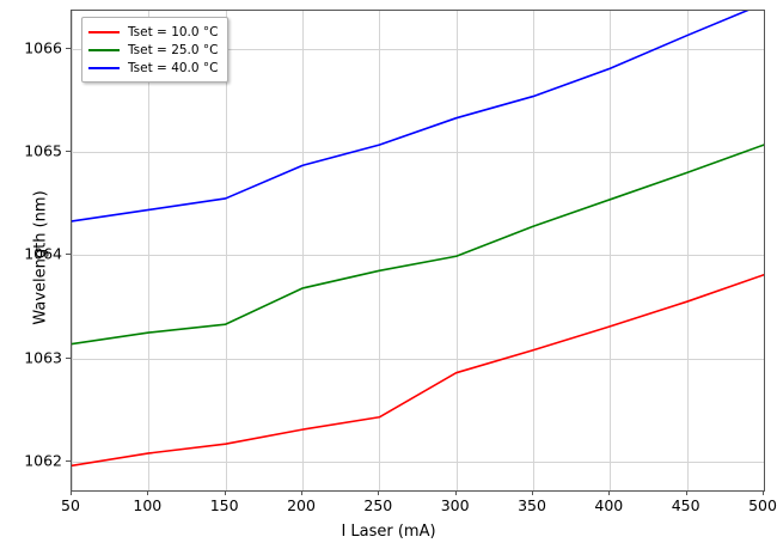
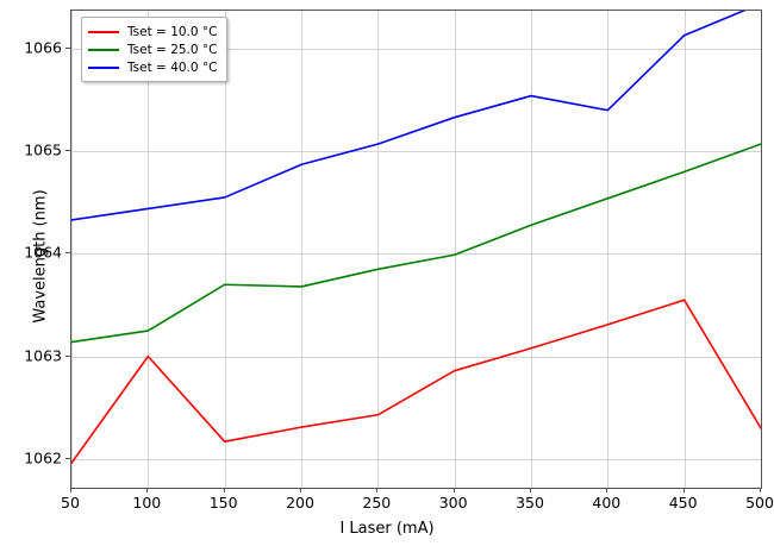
Tset = 10.0 °C/100: 1062.1 -> 1063.0
Tset = 25.0 °C/150: 1063.3 -> 1063.7
Tset = 40.0 °C/400: 1065.8 -> 1065.4
Tset = 10.0 °C/500: 1063.8 -> 1062.3
